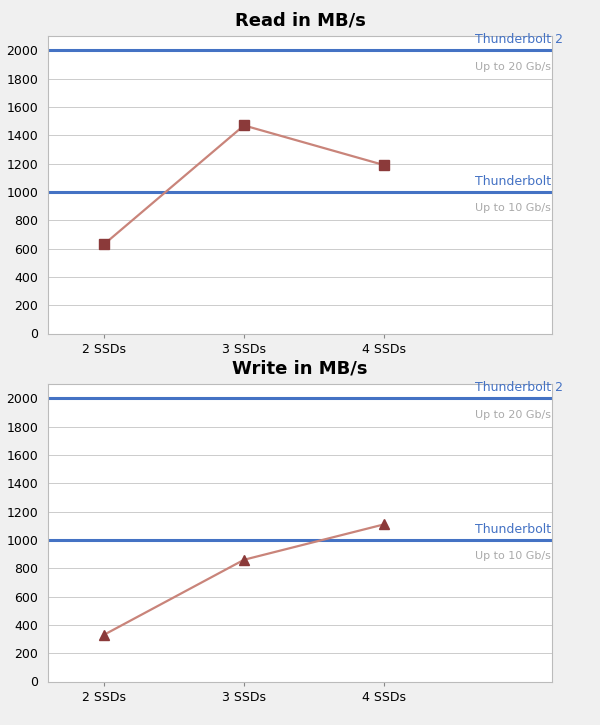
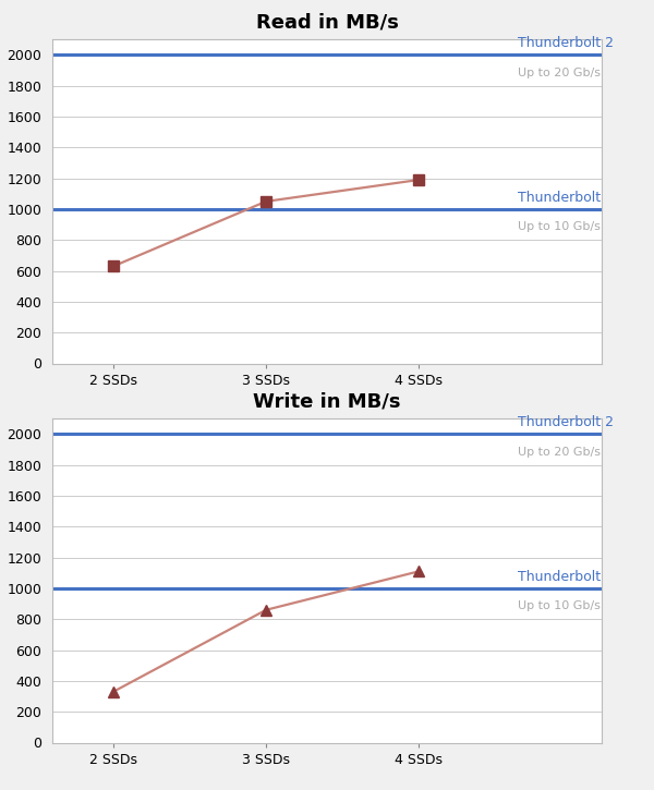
Read in MB/s/3 SSDs: 1470 -> 1050
